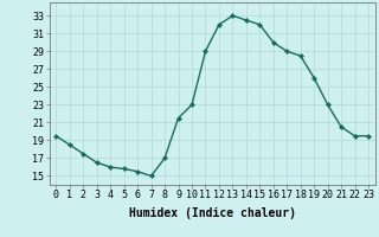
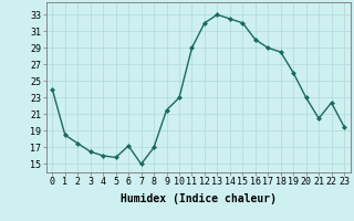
0: 19.5 -> 24.0
6: 15.5 -> 17.2
22: 19.5 -> 22.4
